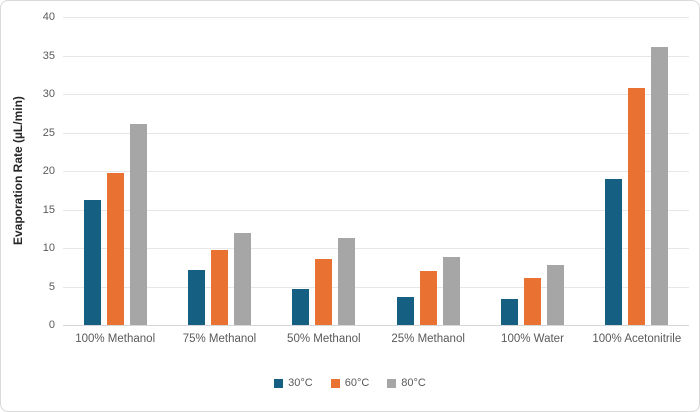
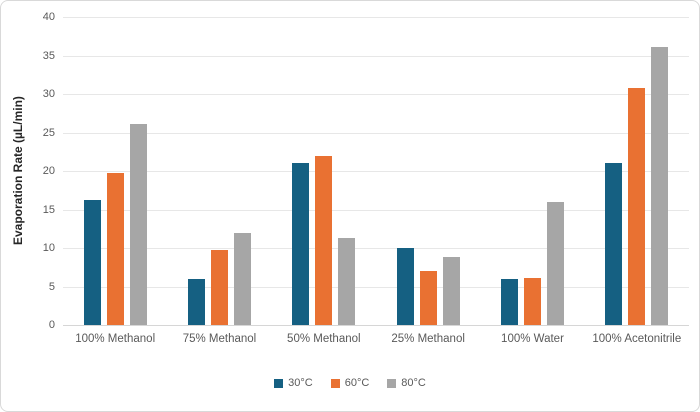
30°C/75% Methanol: 7 -> 6
30°C/50% Methanol: 5 -> 21
60°C/50% Methanol: 9 -> 22
30°C/25% Methanol: 4 -> 10
30°C/100% Water: 3 -> 6
80°C/100% Water: 8 -> 16
30°C/100% Acetonitrile: 19 -> 21
